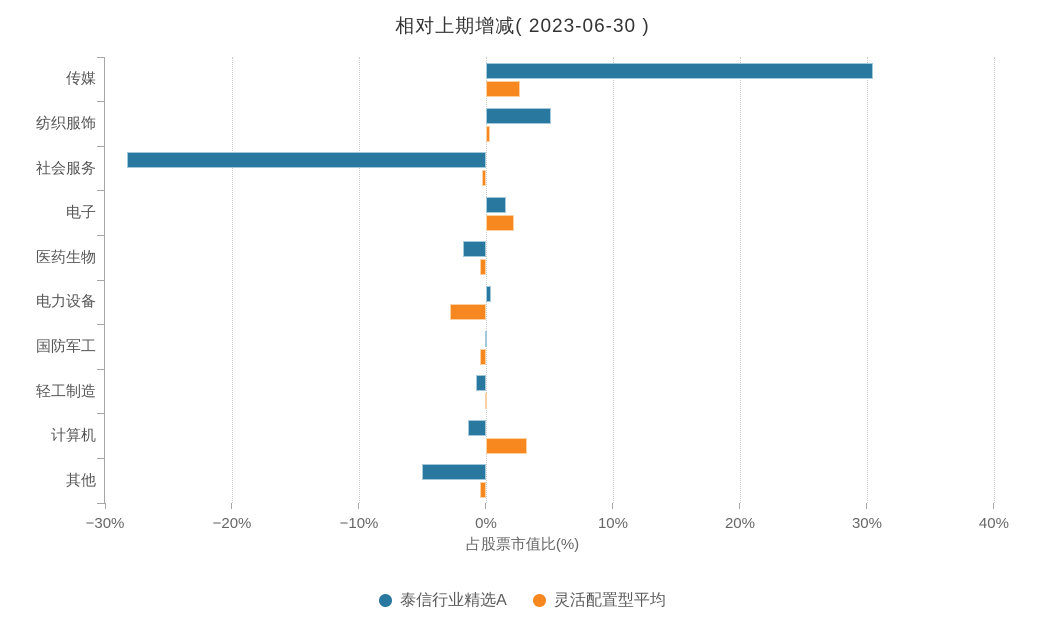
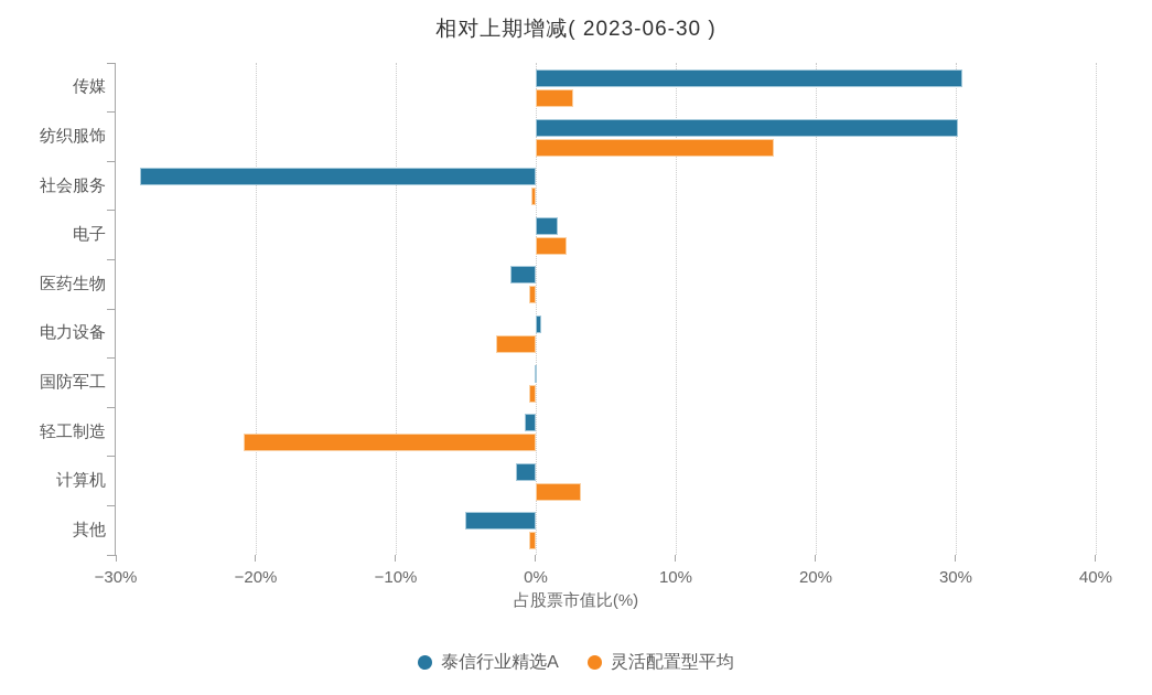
泰信行业精选A/纺织服饰: 5.1% -> 30.2%
灵活配置型平均/纺织服饰: 0.3% -> 17.0%
灵活配置型平均/轻工制造: -0.1% -> -20.9%
